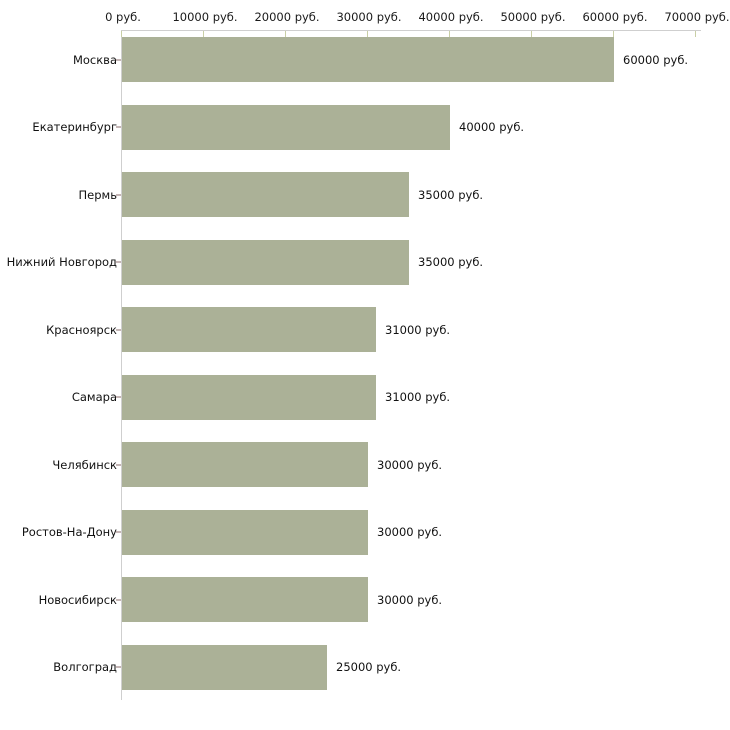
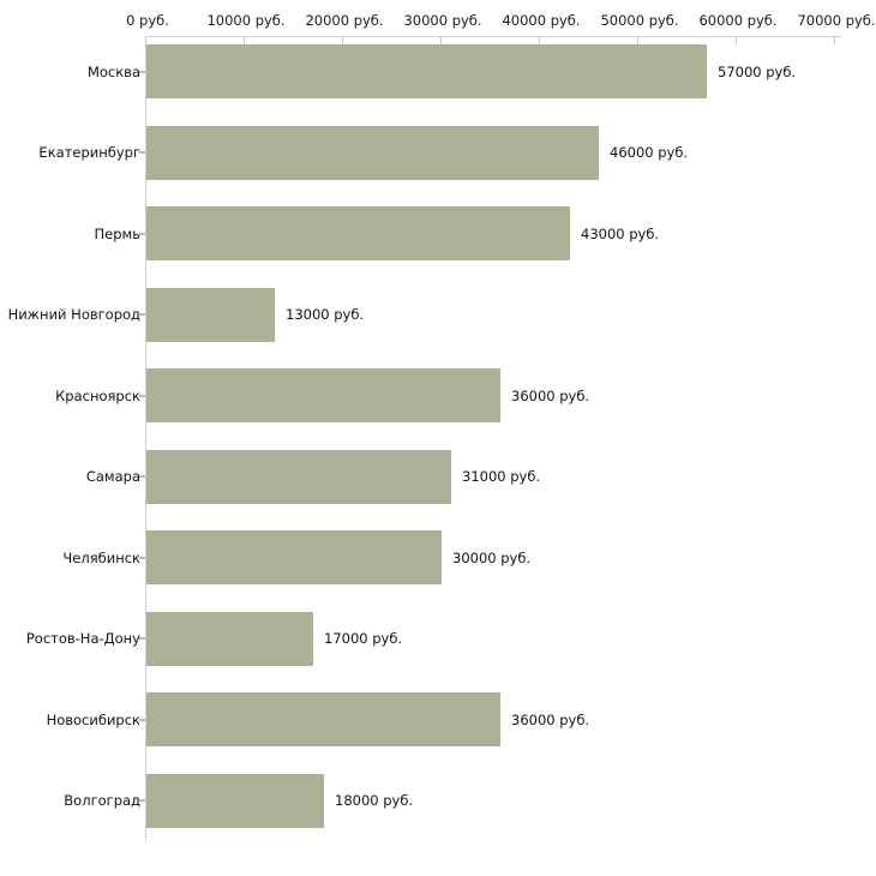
Москва: 60000 -> 57000
Екатеринбург: 40000 -> 46000
Пермь: 35000 -> 43000
Нижний Новгород: 35000 -> 13000
Красноярск: 31000 -> 36000
Ростов-На-Дону: 30000 -> 17000
Новосибирск: 30000 -> 36000
Волгоград: 25000 -> 18000
